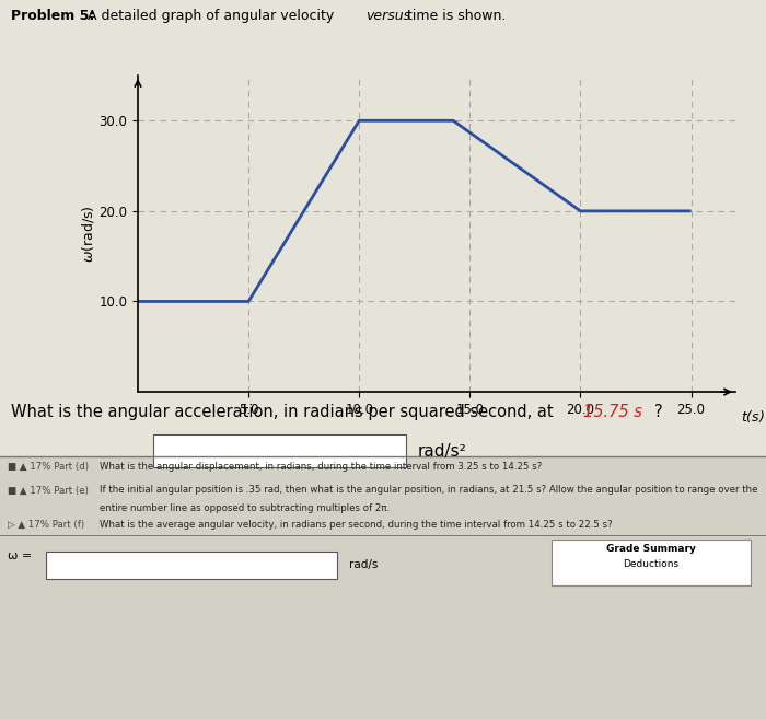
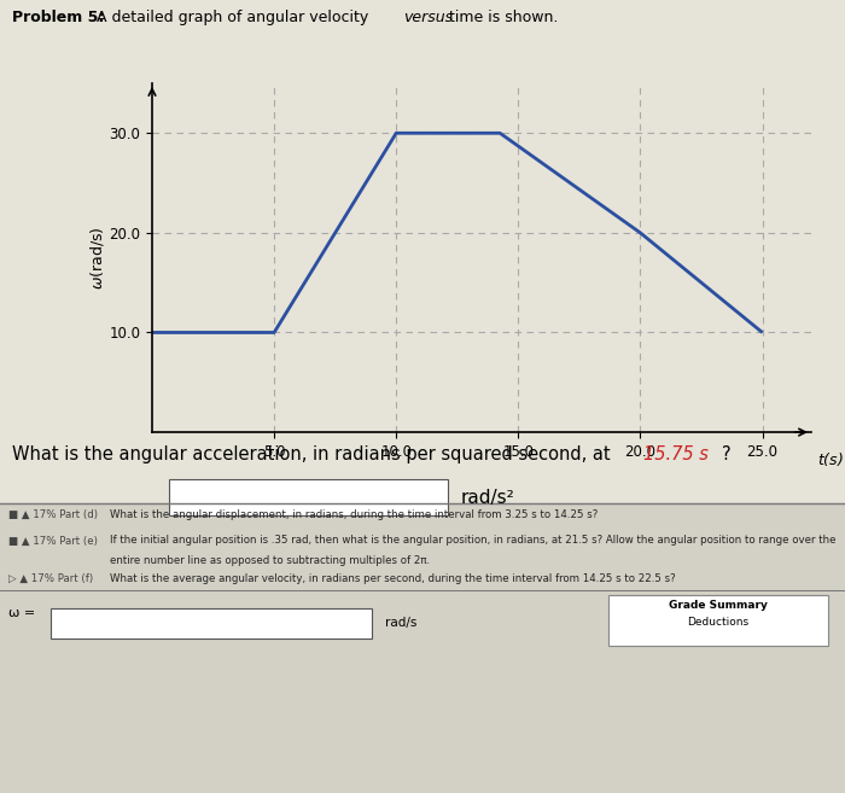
25.0: 20 -> 10
